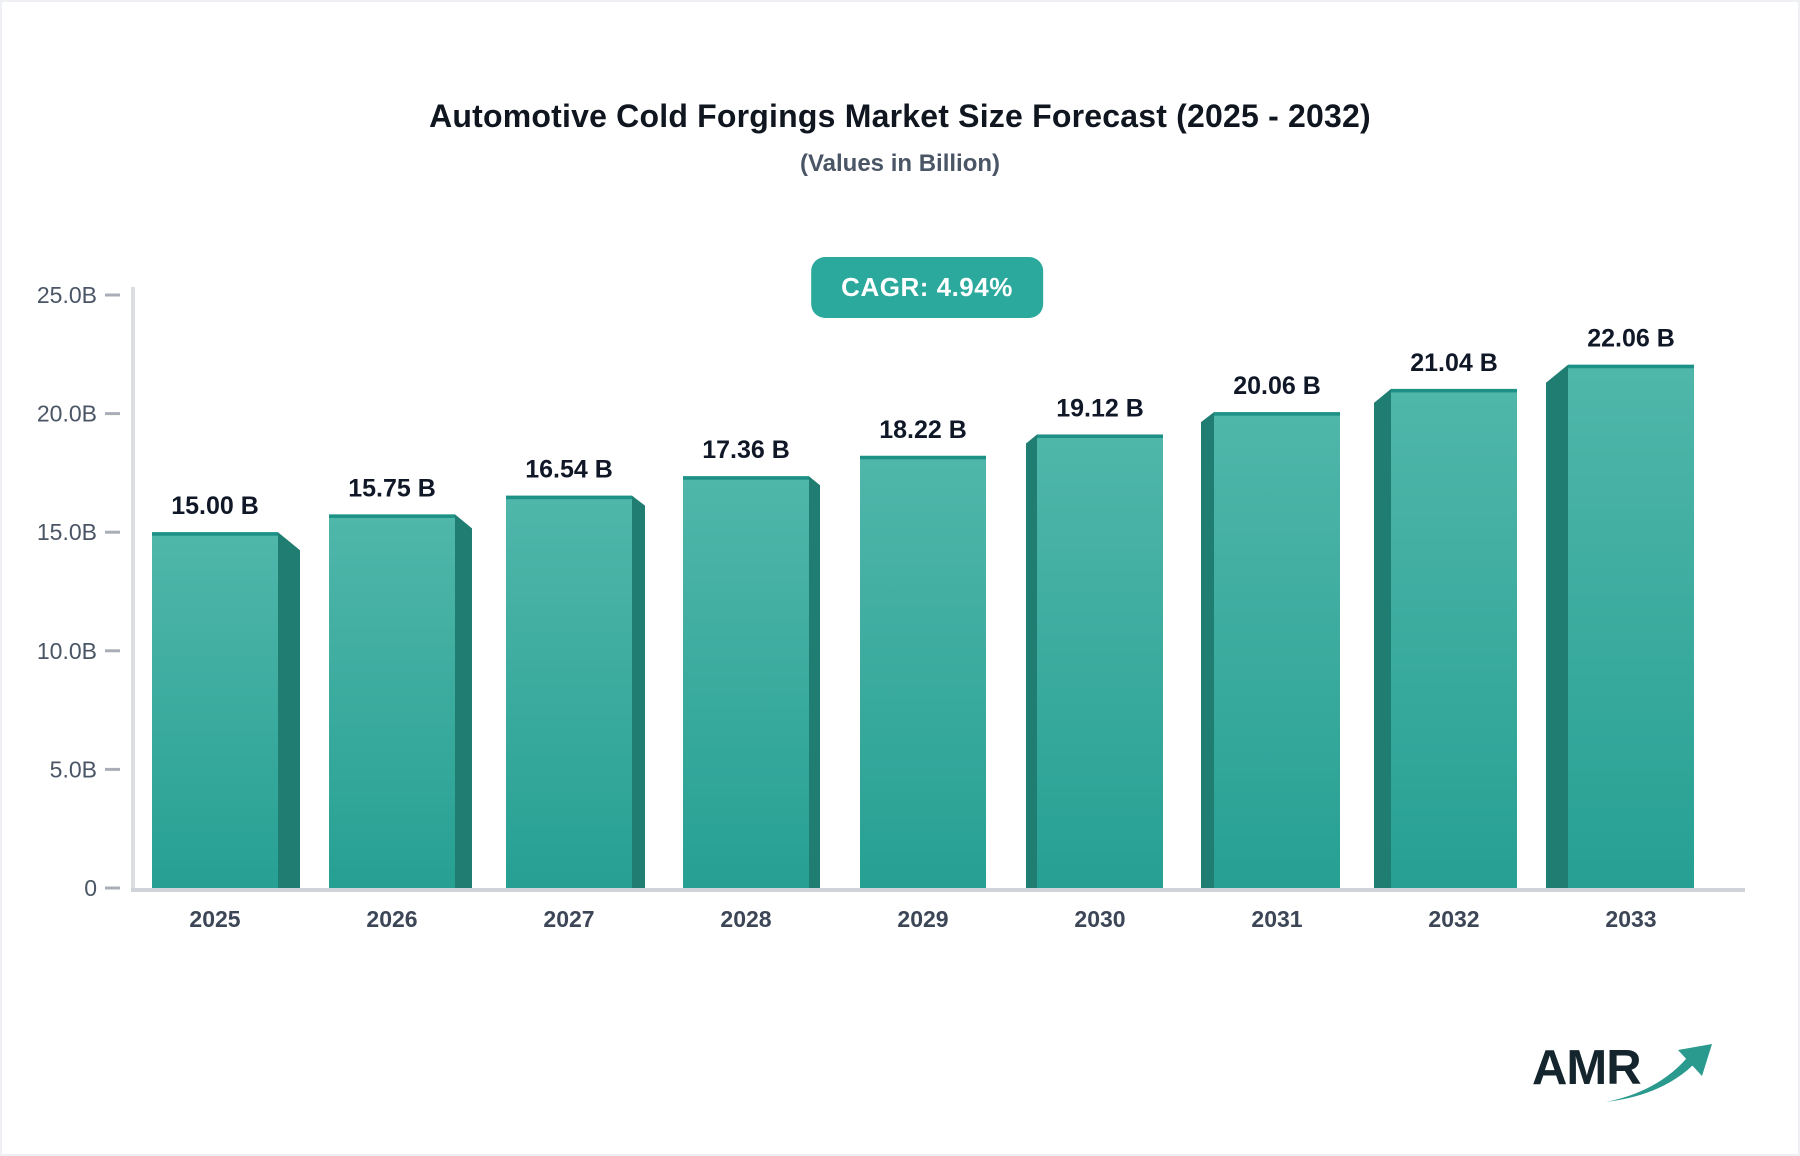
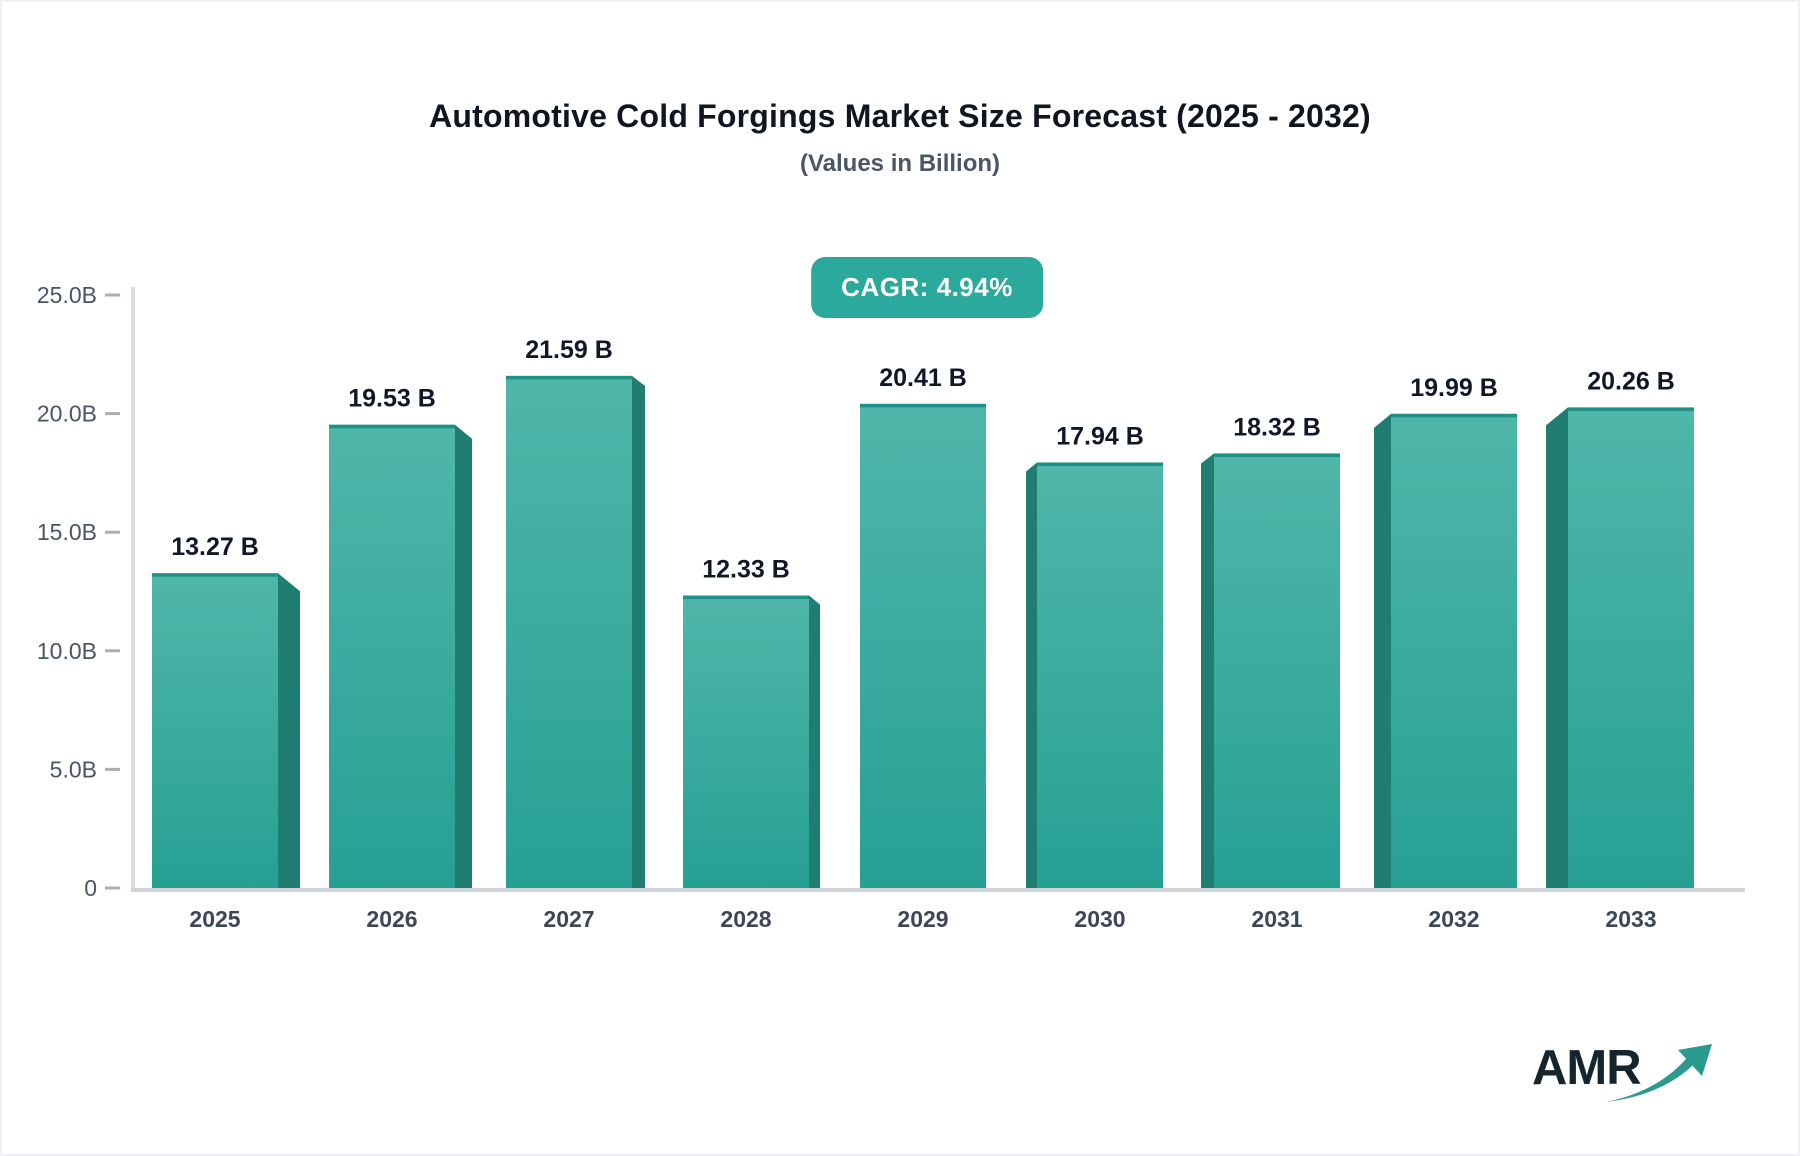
2025: 15.00 -> 13.27
2026: 15.75 -> 19.53
2027: 16.54 -> 21.59
2028: 17.36 -> 12.33
2029: 18.22 -> 20.41
2030: 19.12 -> 17.94
2031: 20.06 -> 18.32
2032: 21.04 -> 19.99
2033: 22.06 -> 20.26
